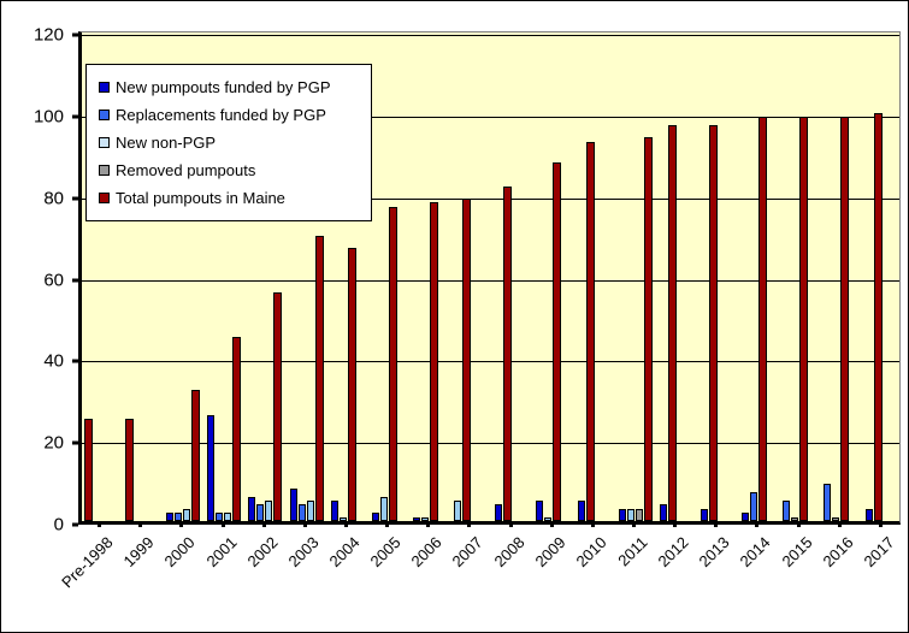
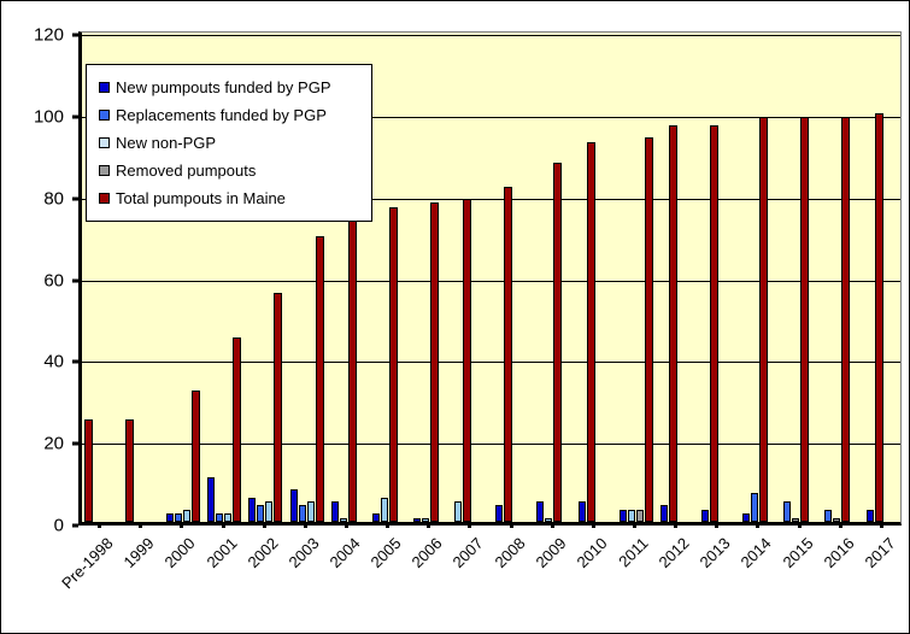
New pumpouts funded by PGP/2001: 26 -> 11
Total pumpouts in Maine/2004: 67 -> 75
Replacements funded by PGP/2016: 9 -> 3
